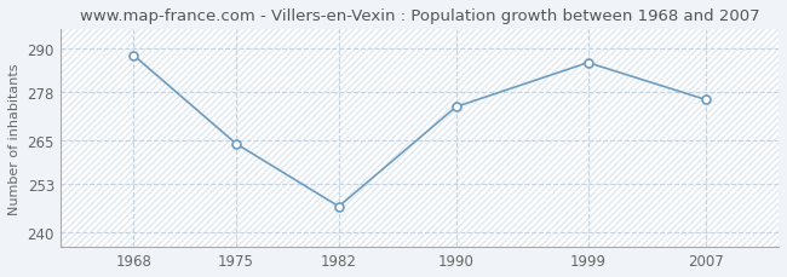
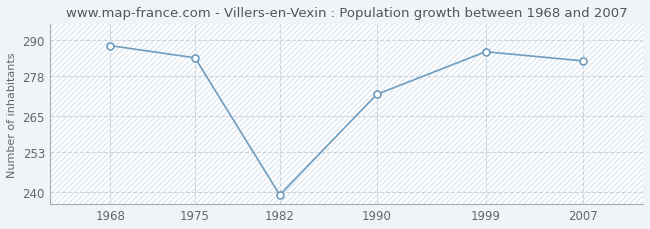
1975: 264 -> 284
1982: 247 -> 239
1990: 274 -> 272
2007: 276 -> 283
